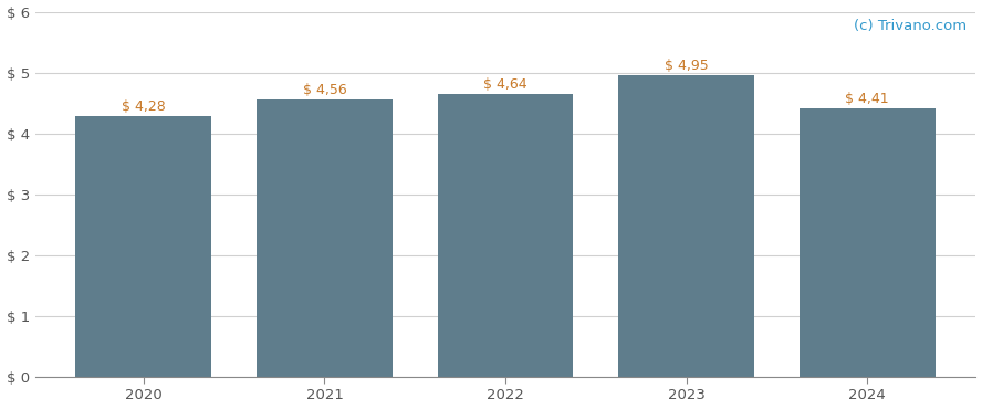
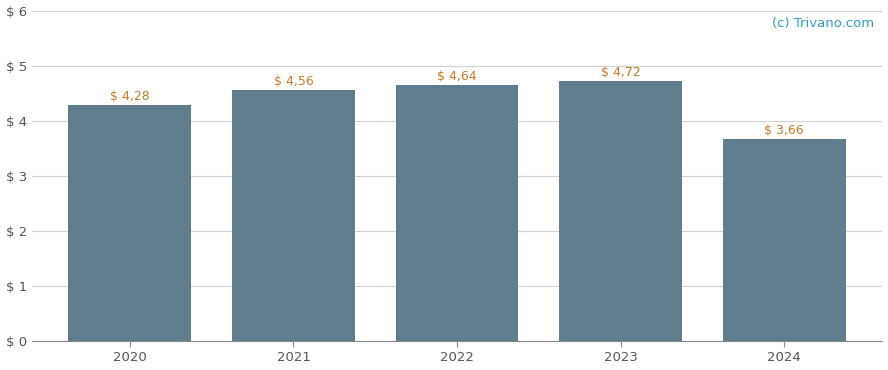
2023: 4,95 -> 4,72
2024: 4,41 -> 3,66
